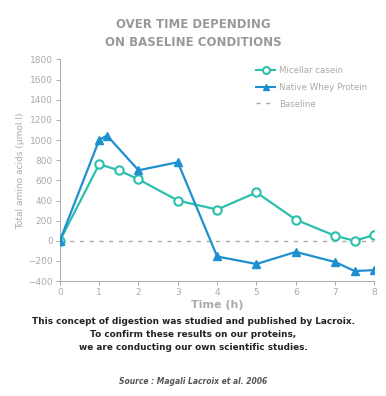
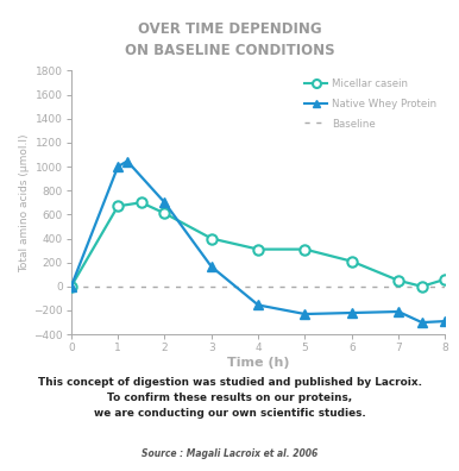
Micellar casein/1: 760 -> 670
Native Whey Protein/3: 780 -> 160
Micellar casein/5: 480 -> 310
Native Whey Protein/6: -110 -> -220
